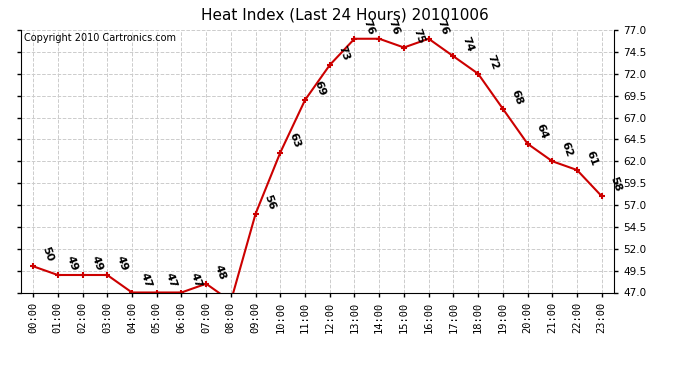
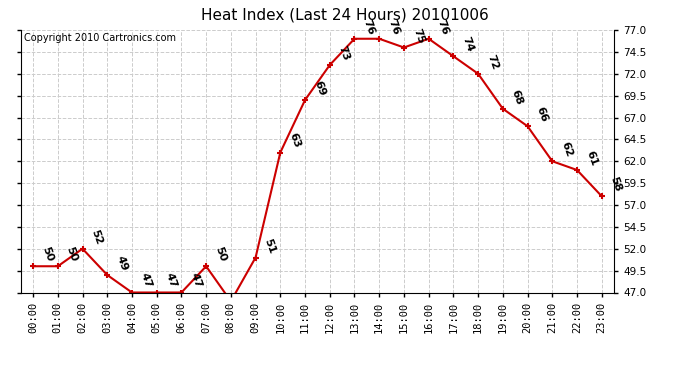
01:00: 49 -> 50
02:00: 49 -> 52
07:00: 48 -> 50
09:00: 56 -> 51
20:00: 64 -> 66
